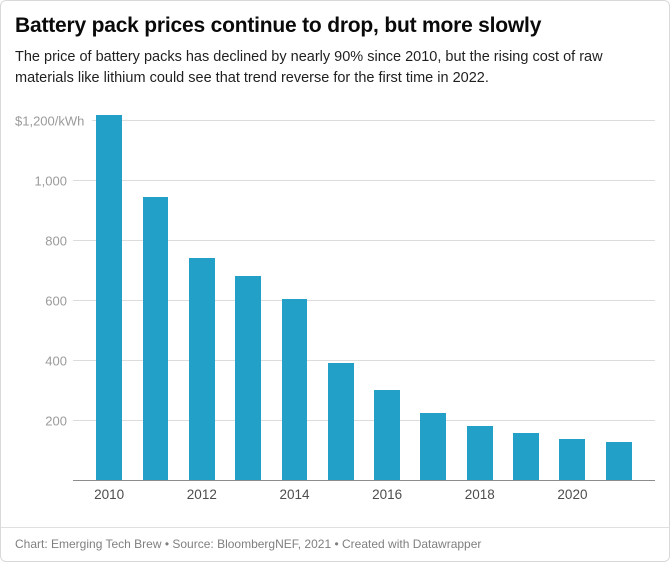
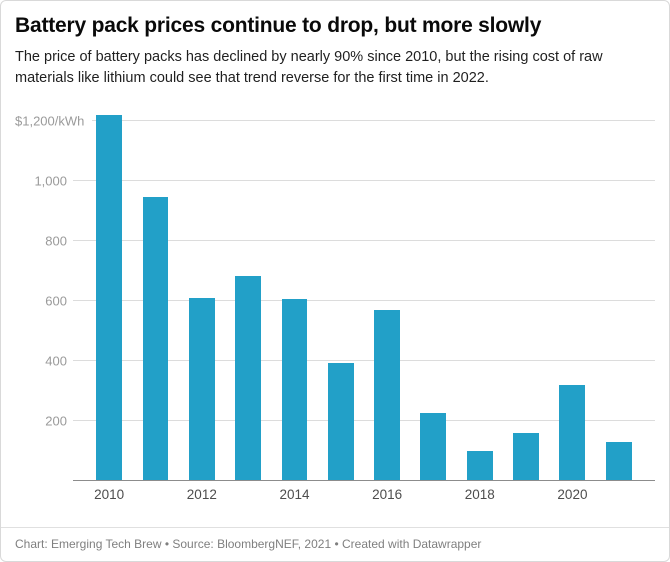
2012: 740 -> 610
2016: 300 -> 570
2018: 180 -> 100
2020: 140 -> 320
